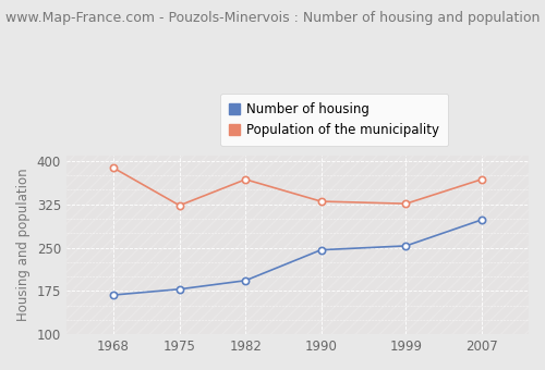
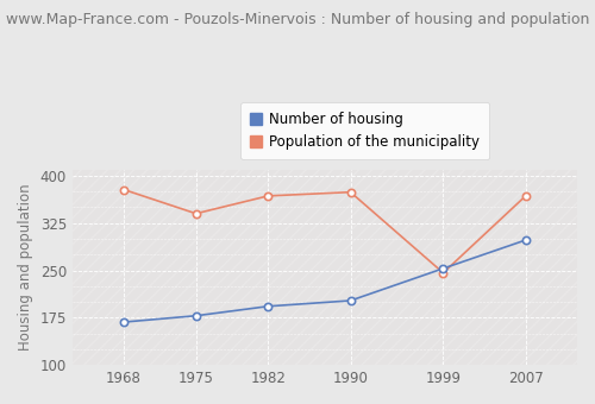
Population of the municipality/1968: 388 -> 378
Population of the municipality/1975: 323 -> 340
Number of housing/1990: 246 -> 202
Population of the municipality/1990: 330 -> 374
Population of the municipality/1999: 326 -> 246
